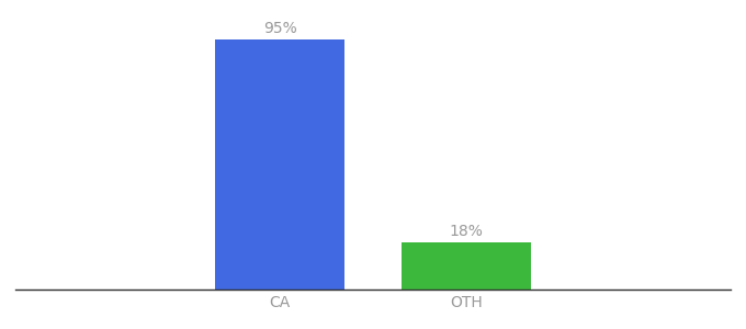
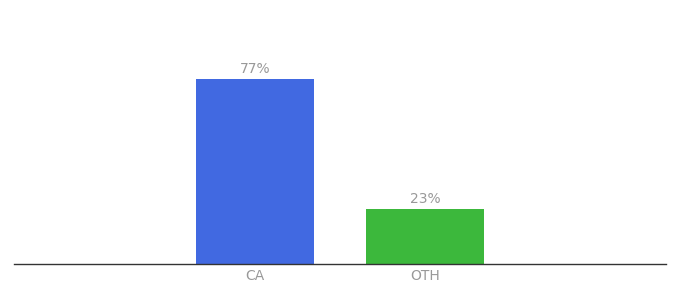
CA: 95% -> 77%
OTH: 18% -> 23%
